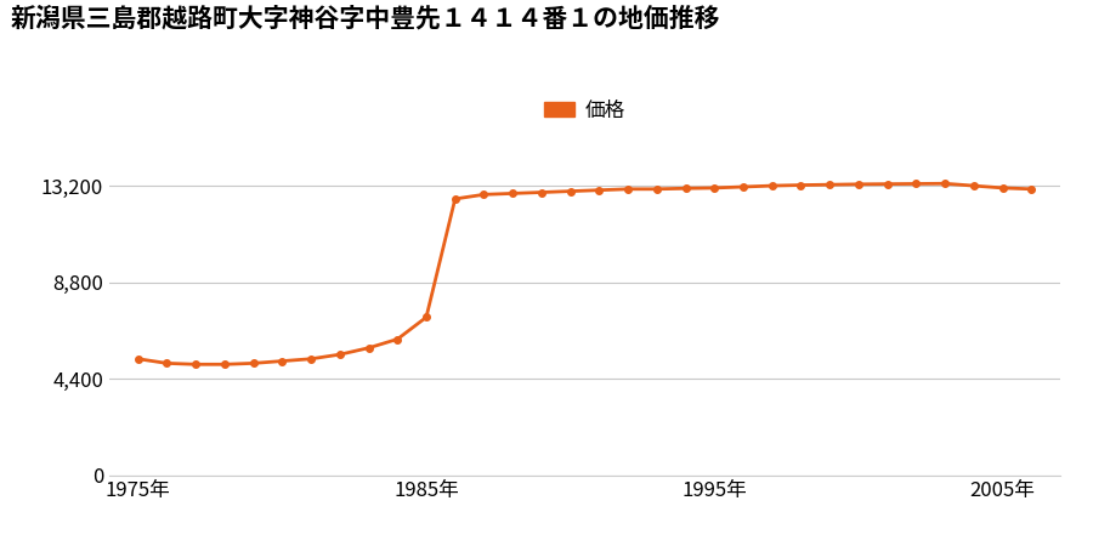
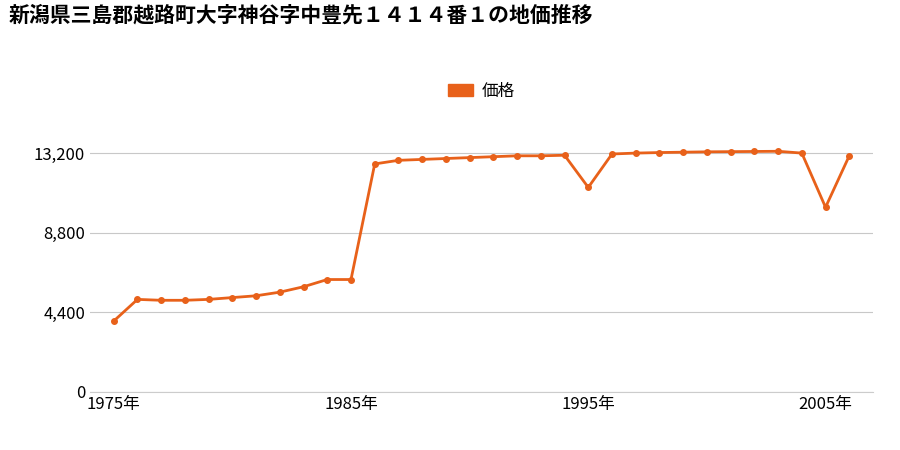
1975年: 5,300 -> 3,900
1985年: 7,200 -> 6,200
1995年: 13,100 -> 11,300
2005年: 13,100 -> 10,200
